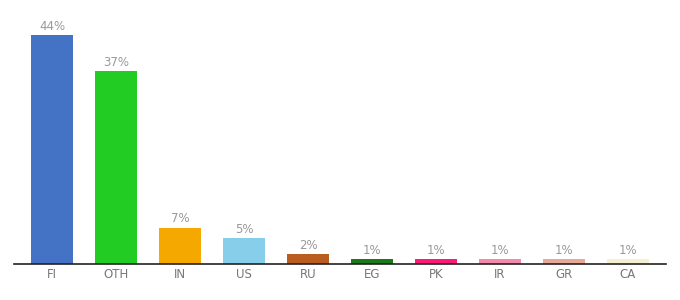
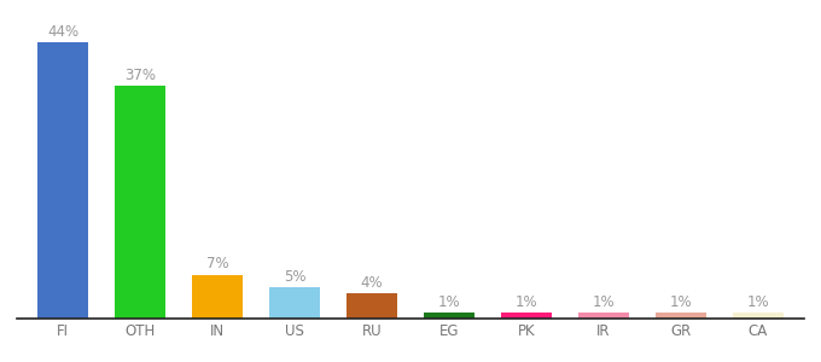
RU: 2% -> 4%
